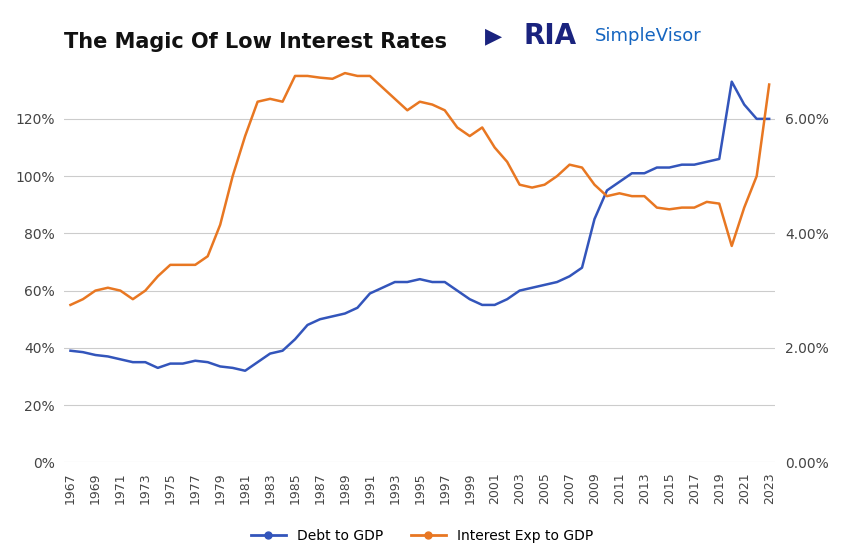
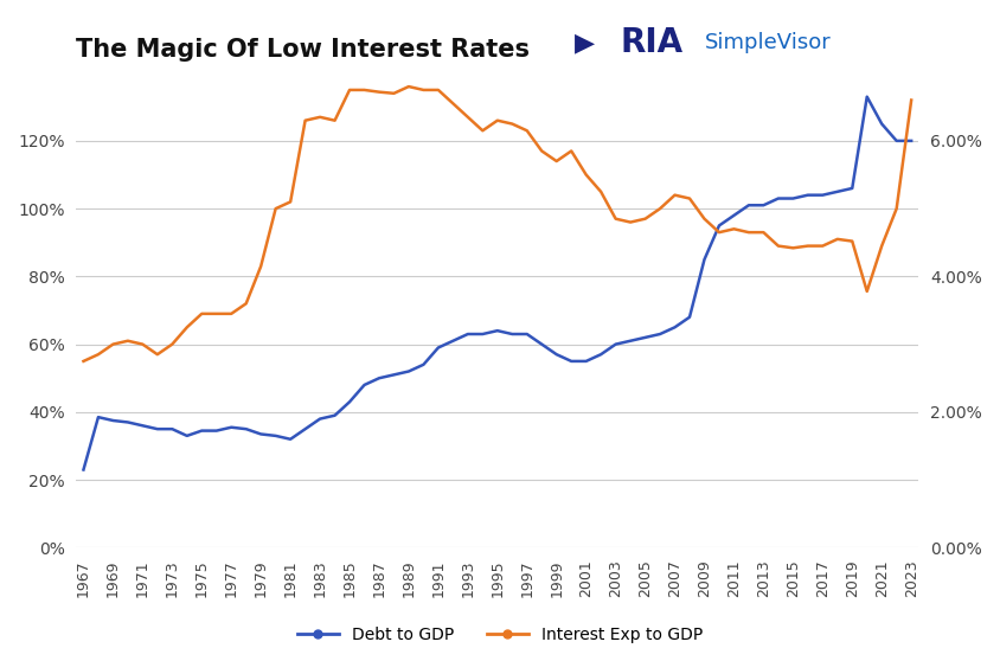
Debt to GDP/1967: 39.0% -> 23.0%
Interest Exp to GDP/1981: 5.70% -> 5.10%
